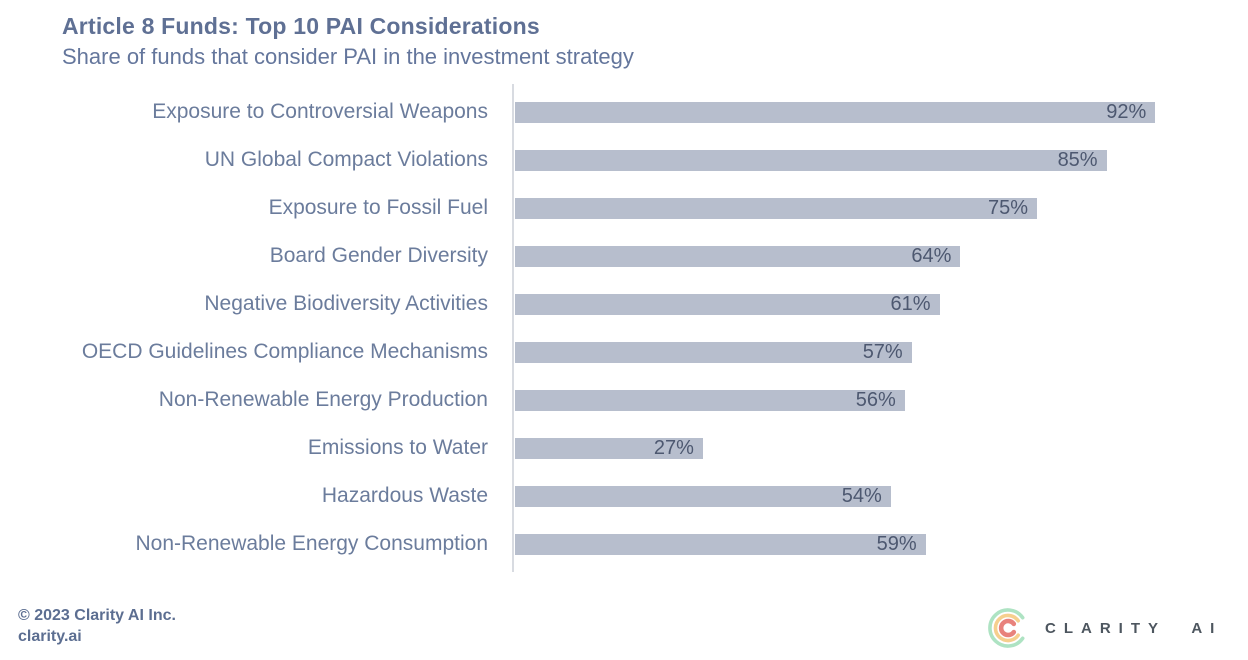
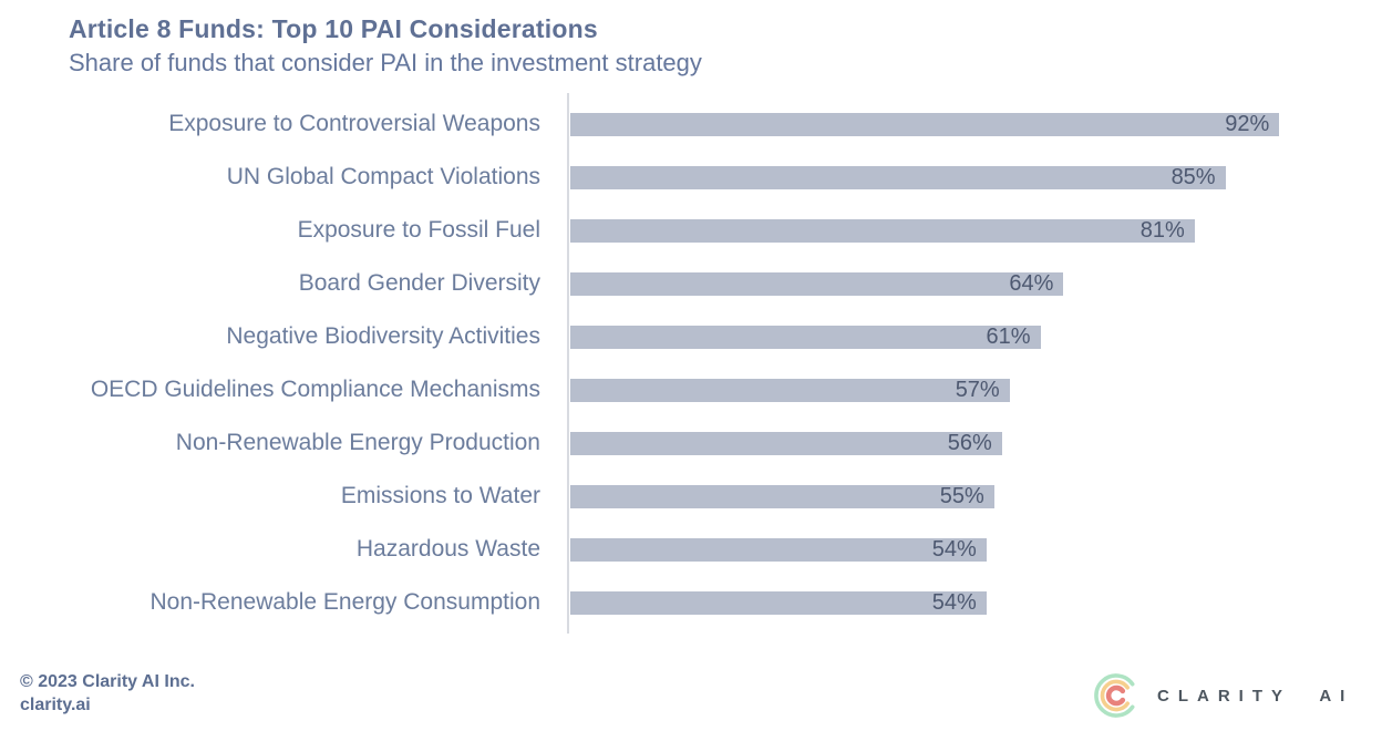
Exposure to Fossil Fuel: 75% -> 81%
Emissions to Water: 27% -> 55%
Non-Renewable Energy Consumption: 59% -> 54%
